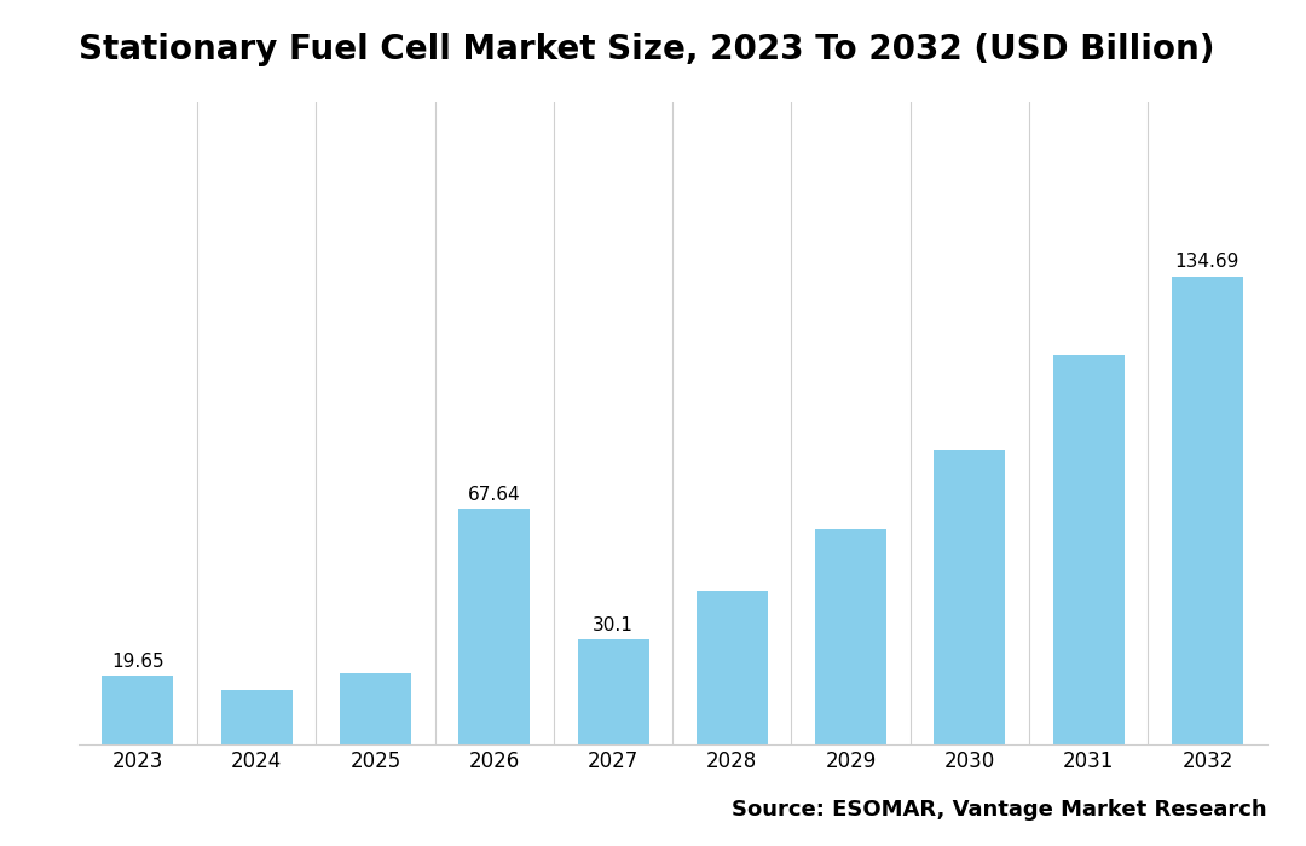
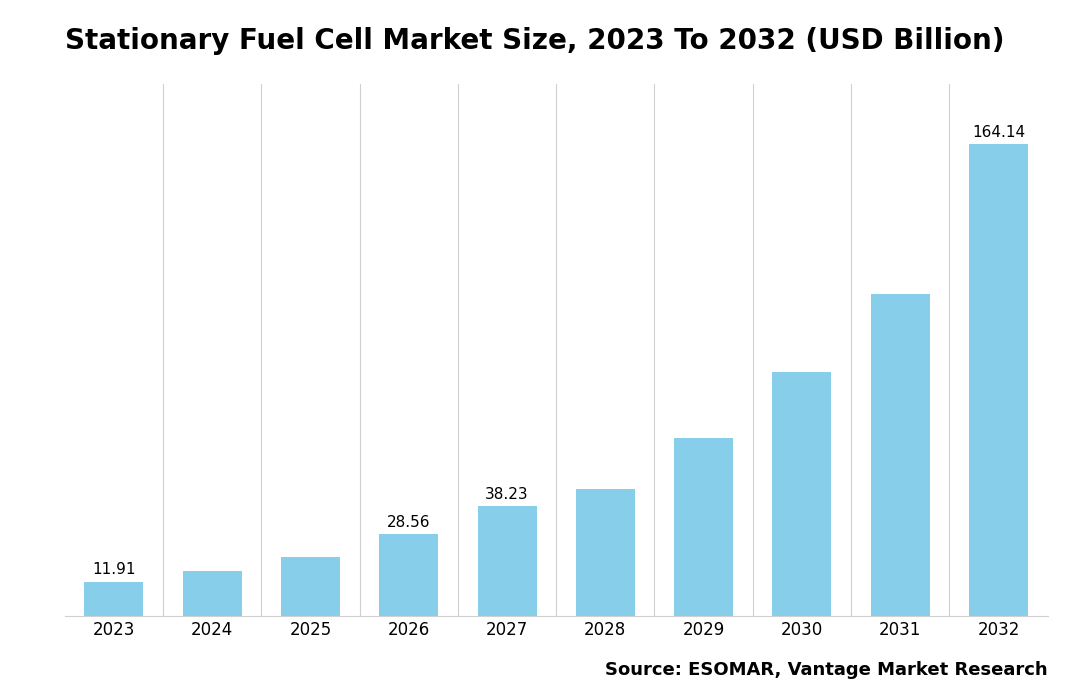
2023: 19.65 -> 11.91
2026: 67.64 -> 28.56
2027: 30.1 -> 38.23
2032: 134.69 -> 164.14
